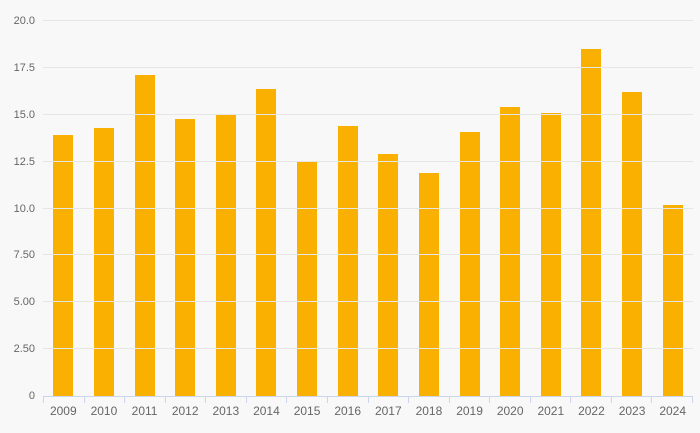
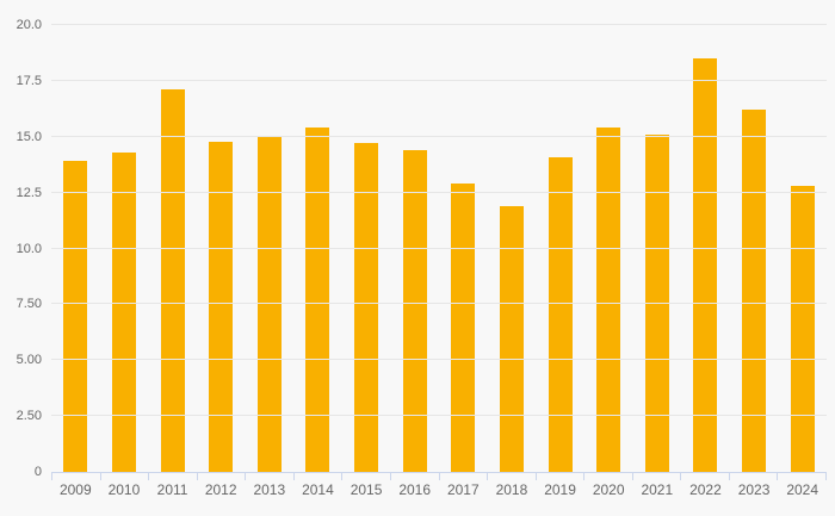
2014: 16.4 -> 15.4
2015: 12.5 -> 14.7
2024: 10.2 -> 12.8
